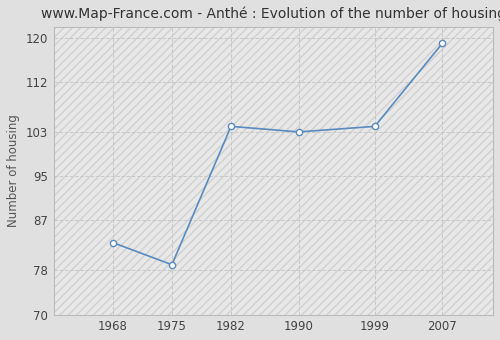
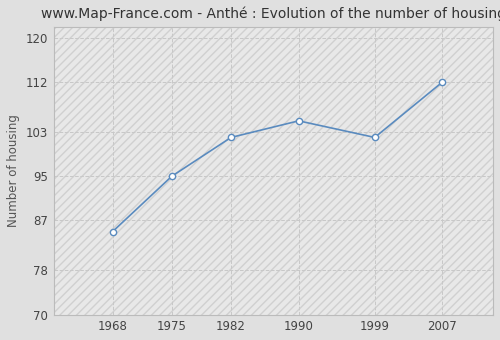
1968: 83 -> 85
1975: 79 -> 95
1982: 104 -> 102
1990: 103 -> 105
1999: 104 -> 102
2007: 119 -> 112
